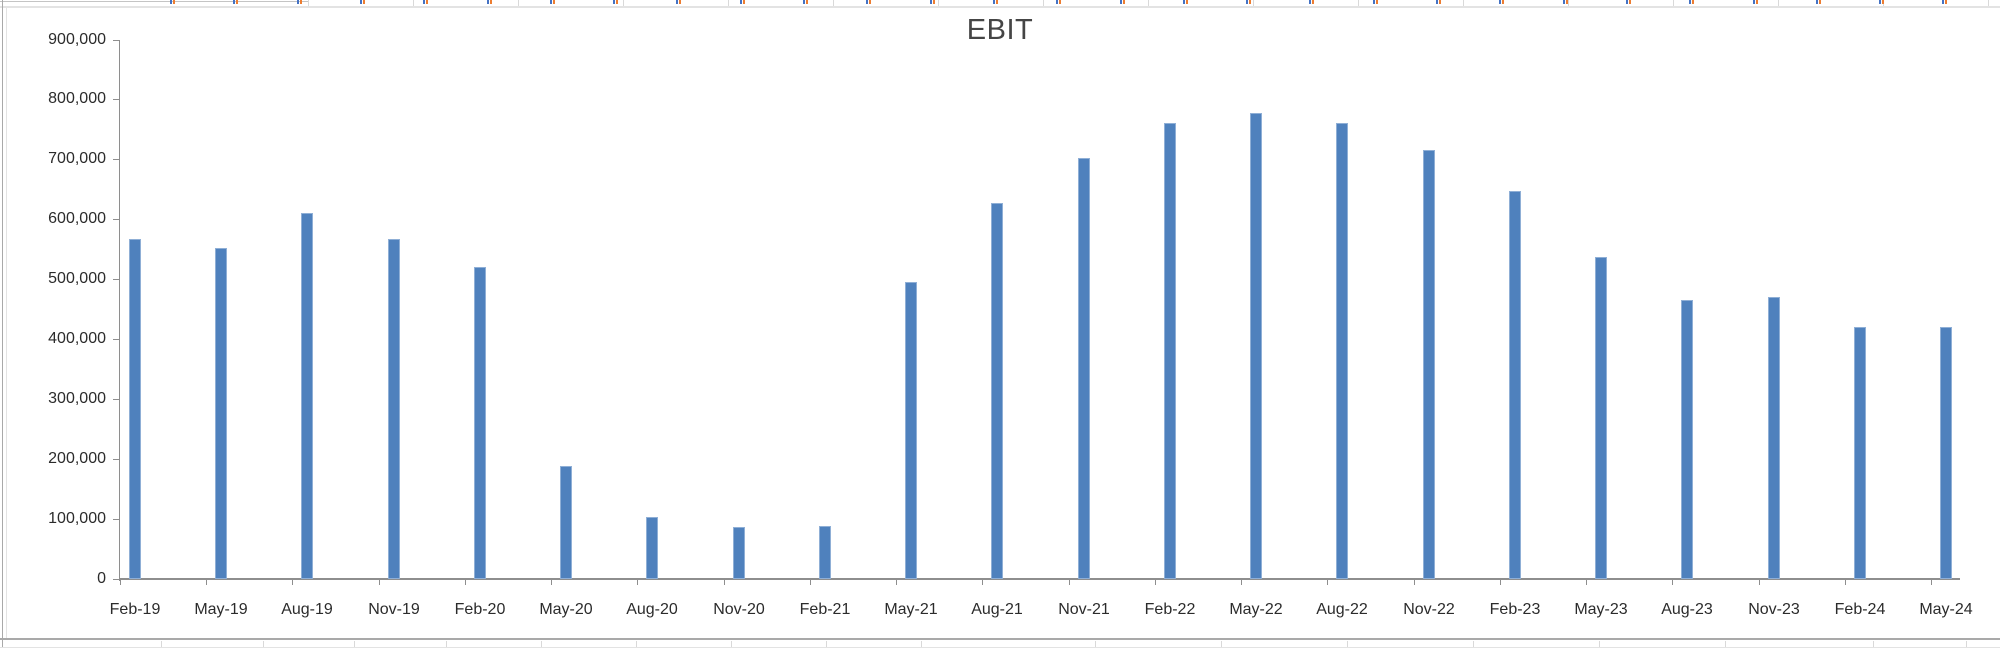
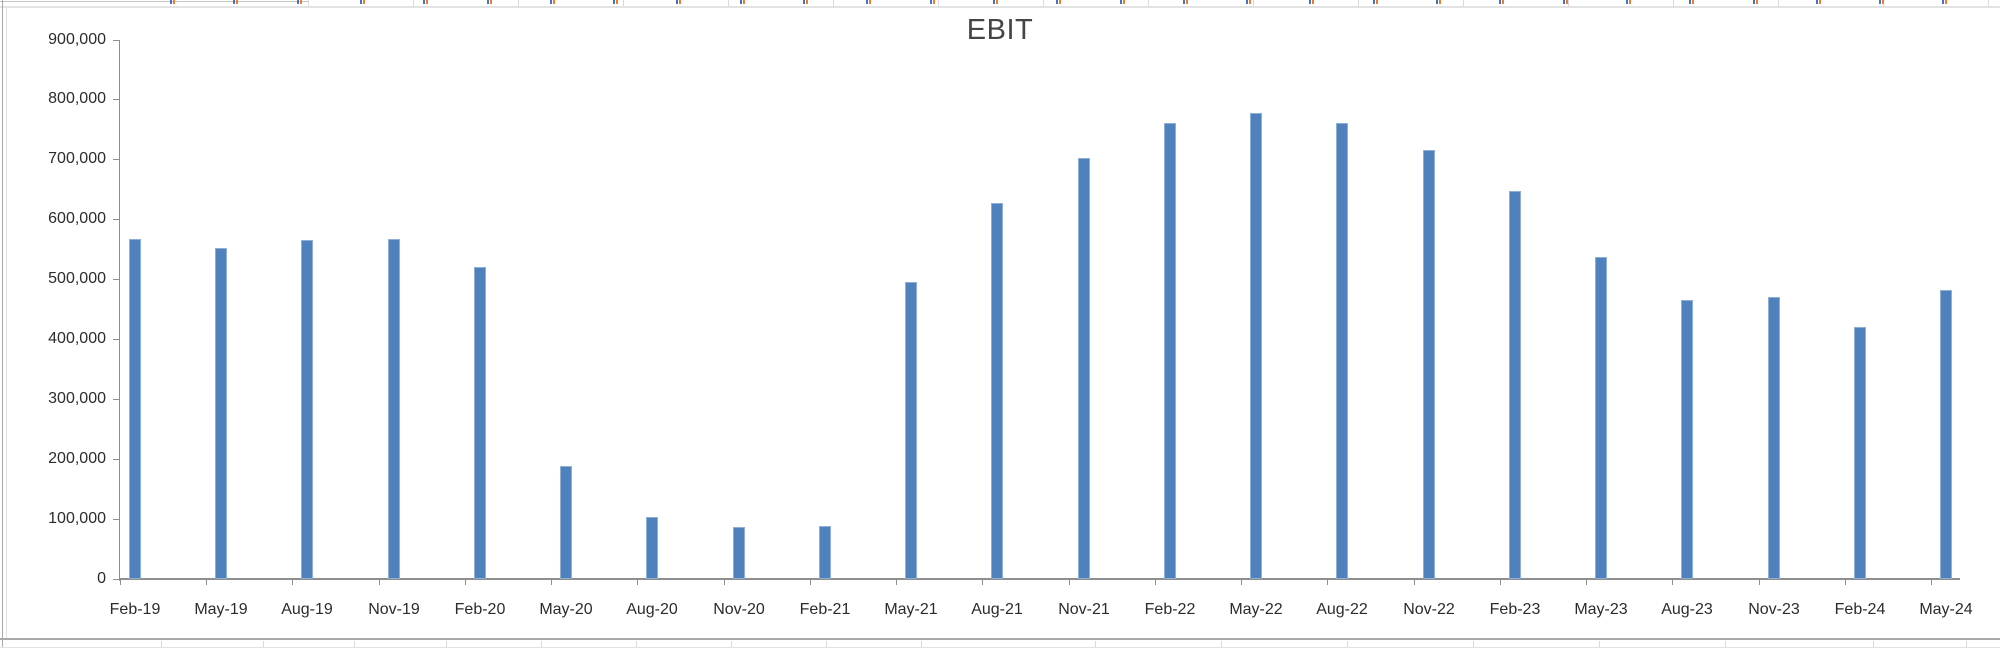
Aug-19: 610000 -> 560000
May-24: 420000 -> 480000
